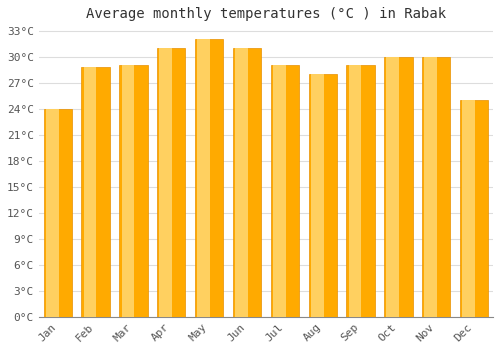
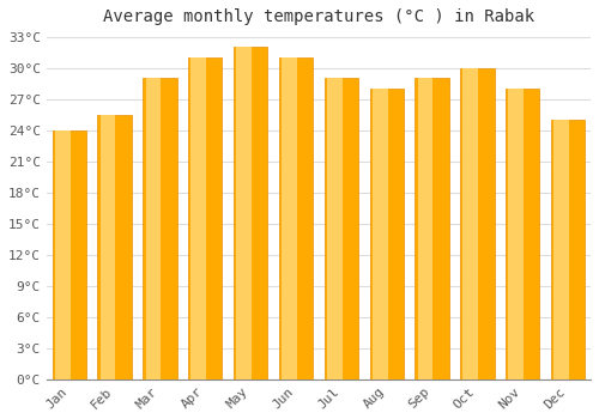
Feb: 28.8°C -> 25.5°C
Nov: 30.0°C -> 28.0°C
